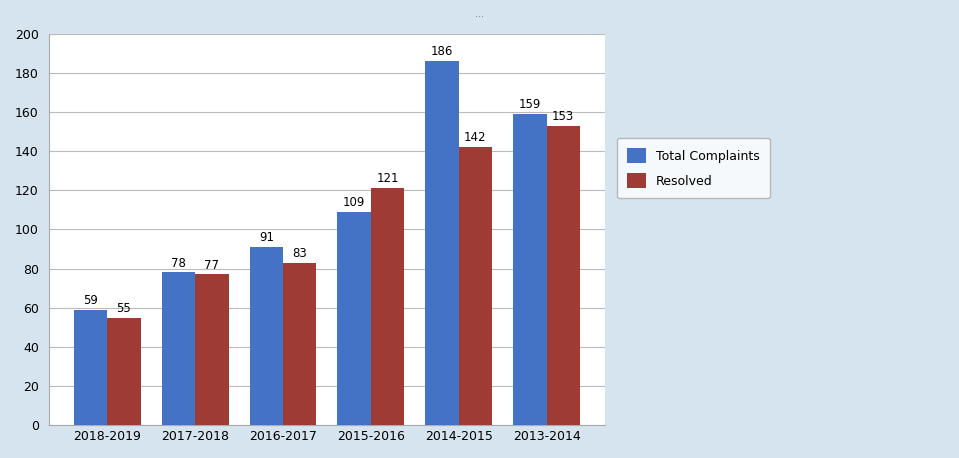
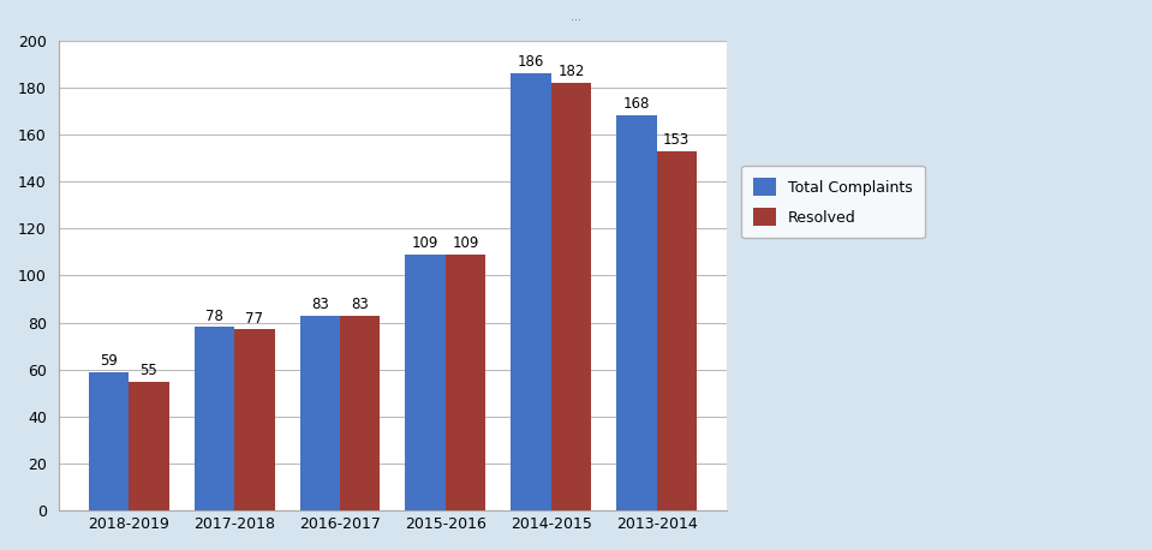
Total Complaints/2016-2017: 91 -> 83
Resolved/2015-2016: 121 -> 109
Resolved/2014-2015: 142 -> 182
Total Complaints/2013-2014: 159 -> 168
